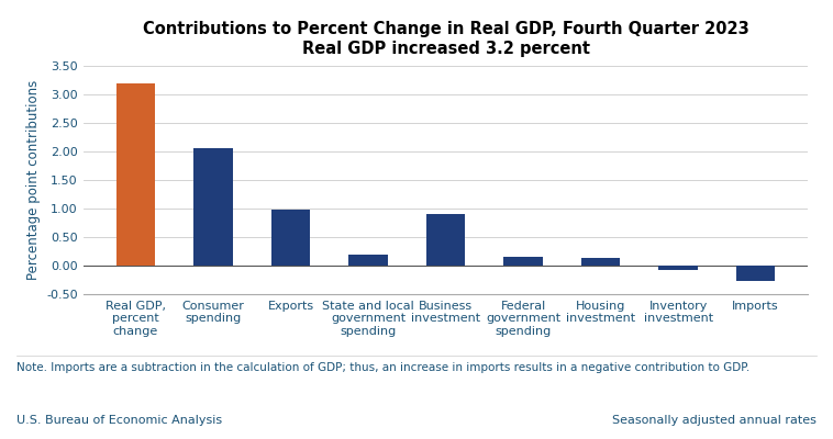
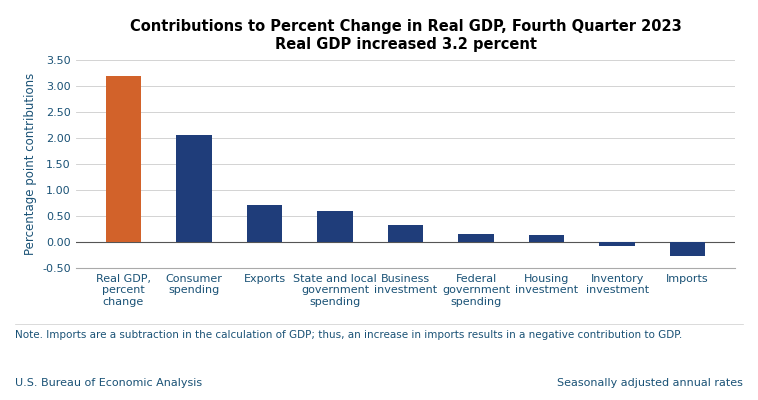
Exports: 0.98 -> 0.71
State and local government spending: 0.20 -> 0.60
Business investment: 0.90 -> 0.33
